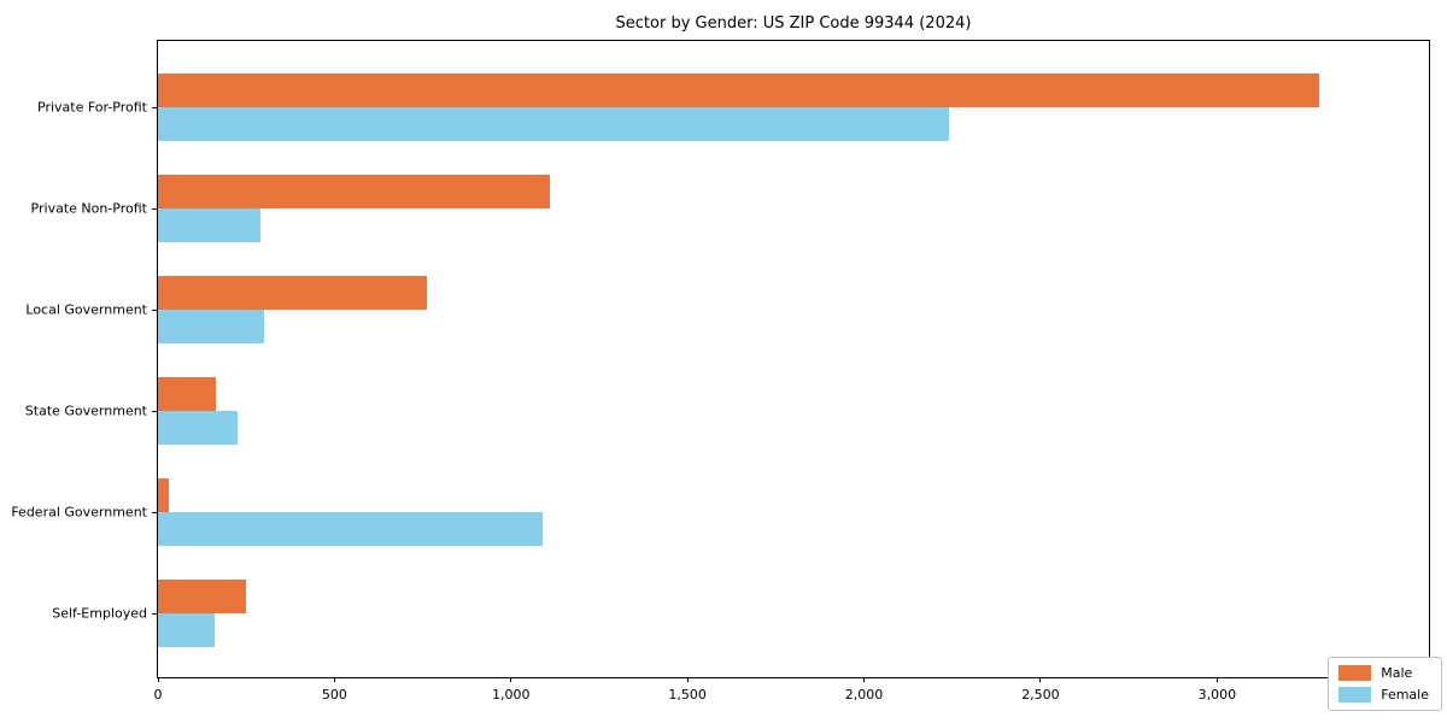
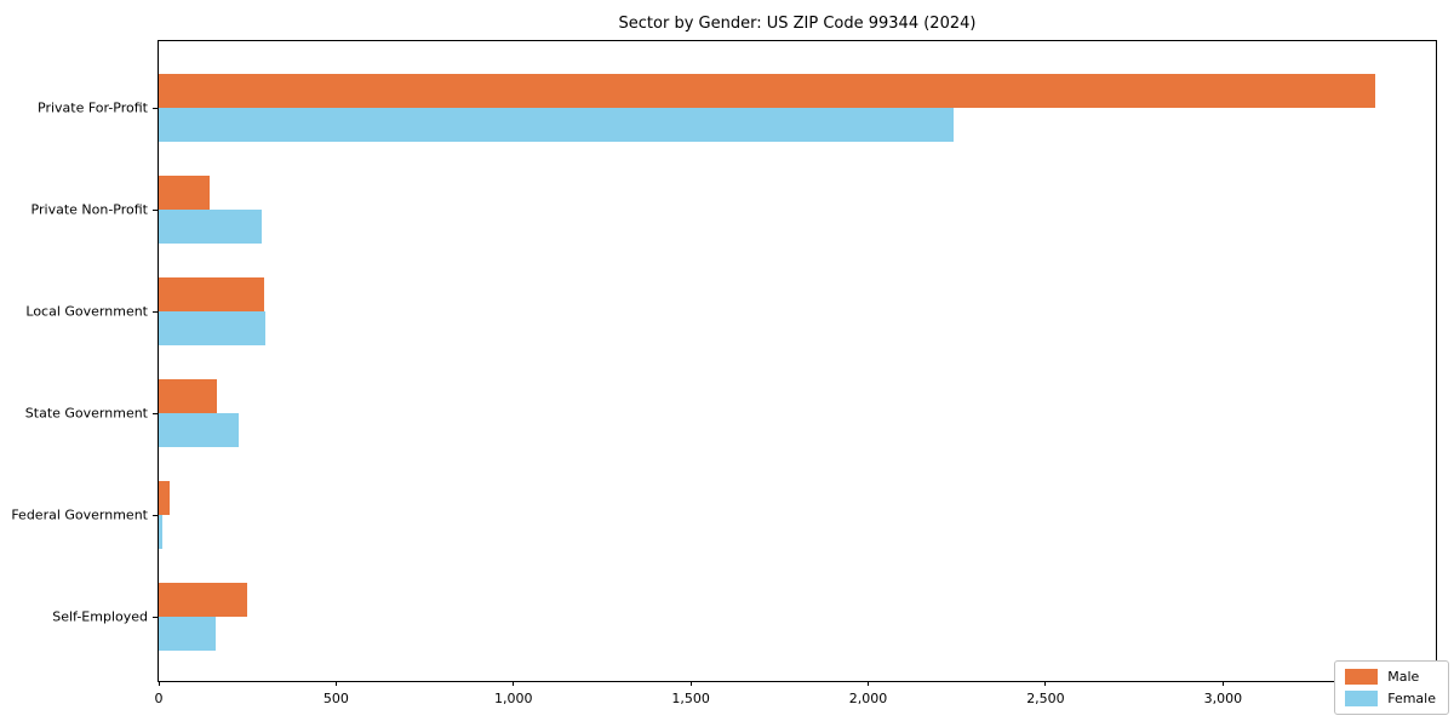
Male/Private For-Profit: 3290 -> 3430
Male/Private Non-Profit: 1110 -> 140
Male/Local Government: 760 -> 300
Female/Federal Government: 1090 -> 10
